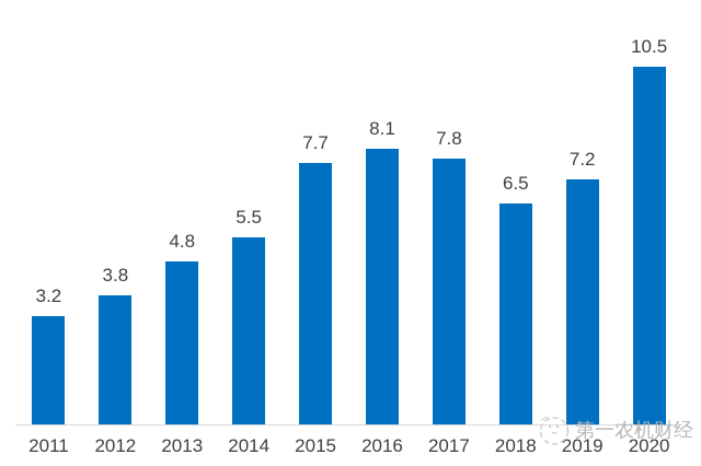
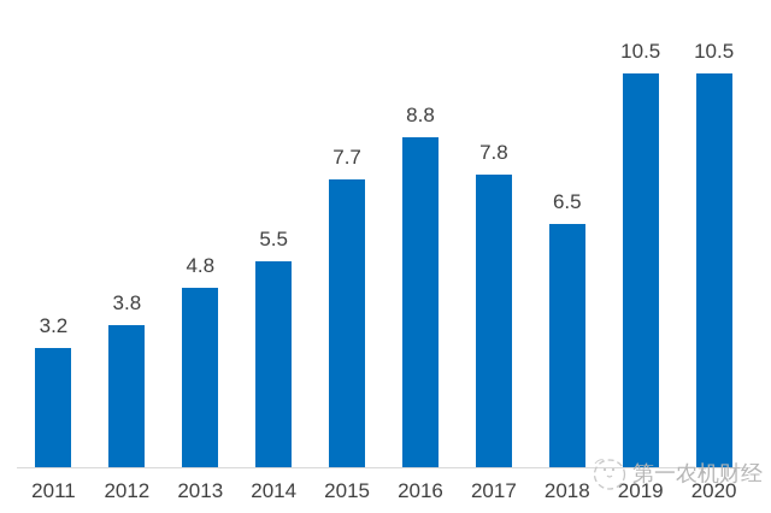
2016: 8.1 -> 8.8
2019: 7.2 -> 10.5
